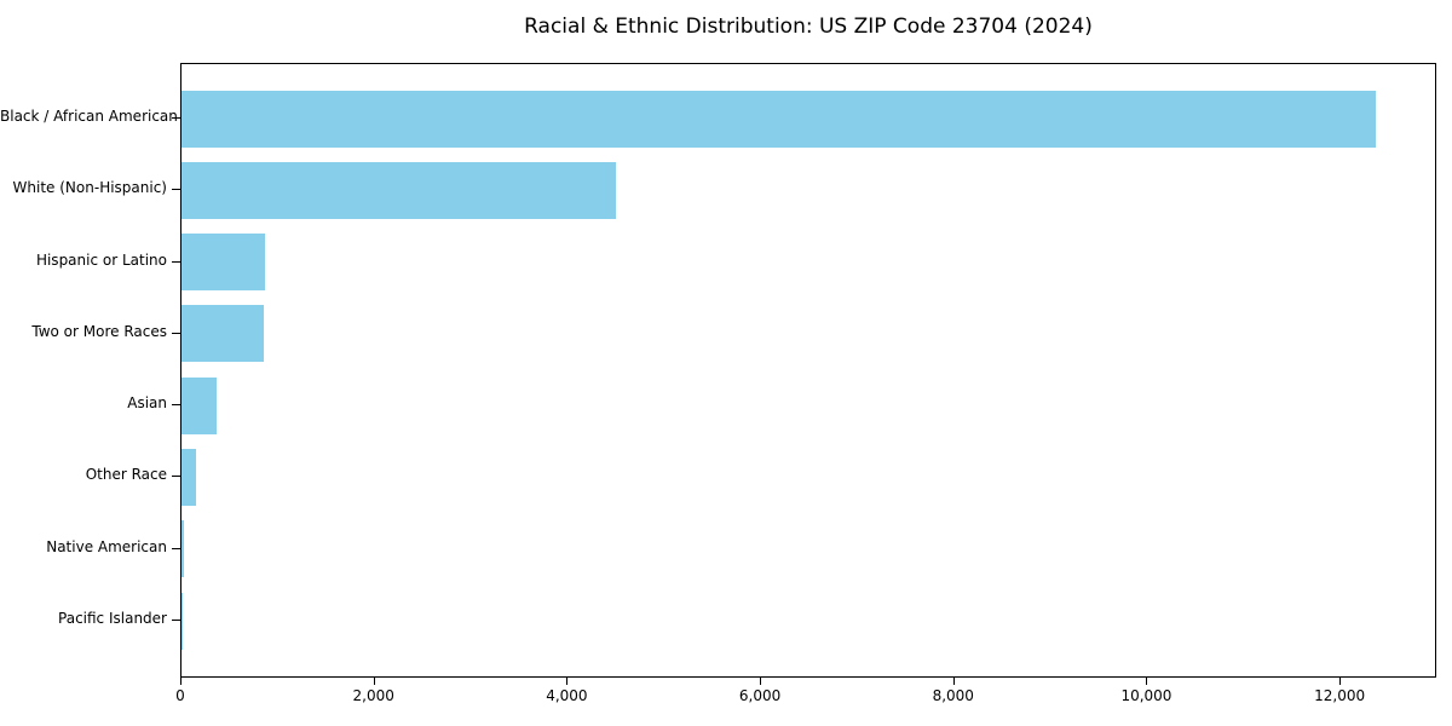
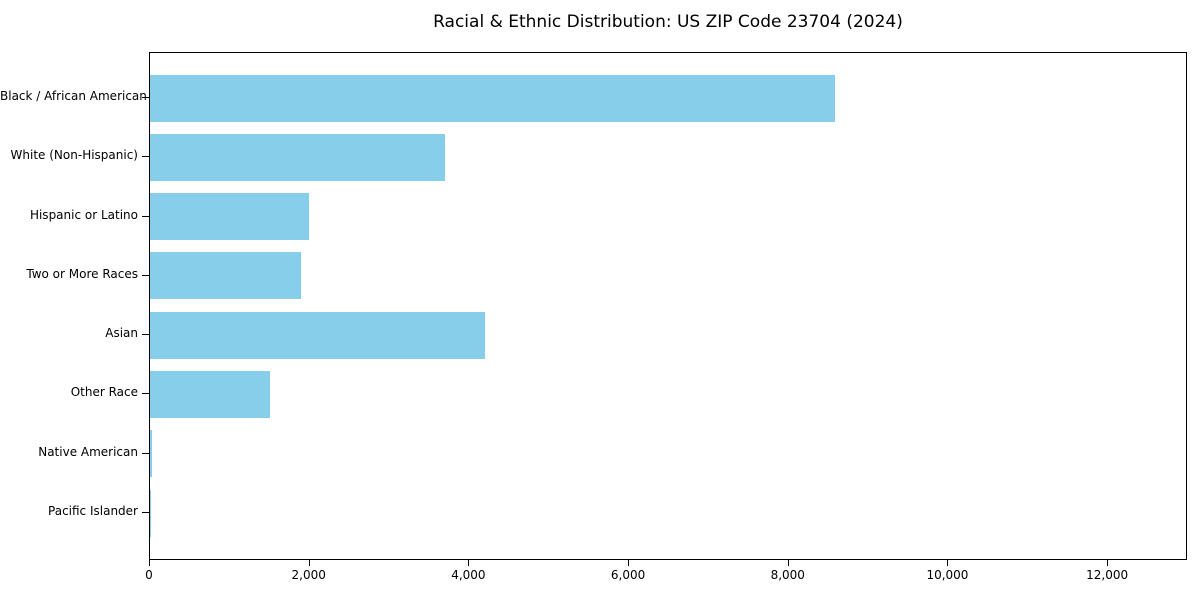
Black / African American: 12400 -> 8600
White (Non-Hispanic): 4500 -> 3700
Hispanic or Latino: 900 -> 2000
Two or More Races: 800 -> 1900
Asian: 400 -> 4200
Other Race: 200 -> 1500
